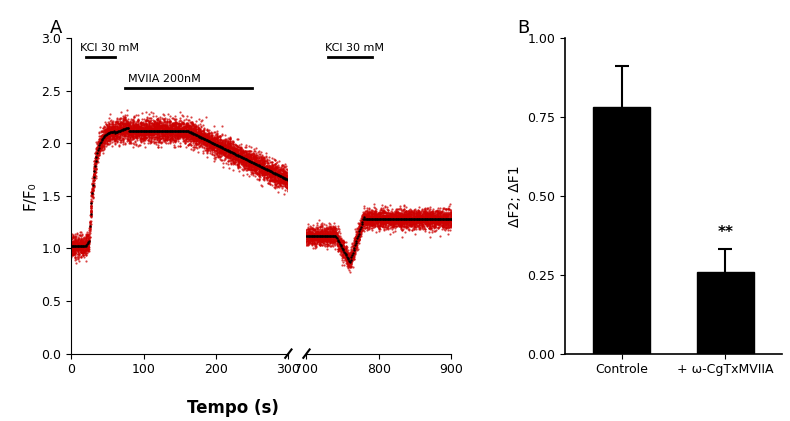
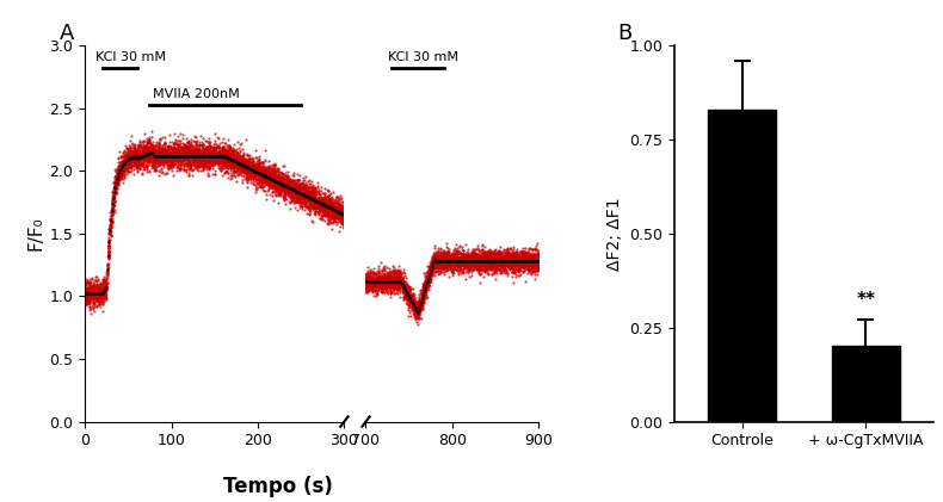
Controle: 0.78 -> 0.83
+ ω-CgTxMVIIA: 0.26 -> 0.20
